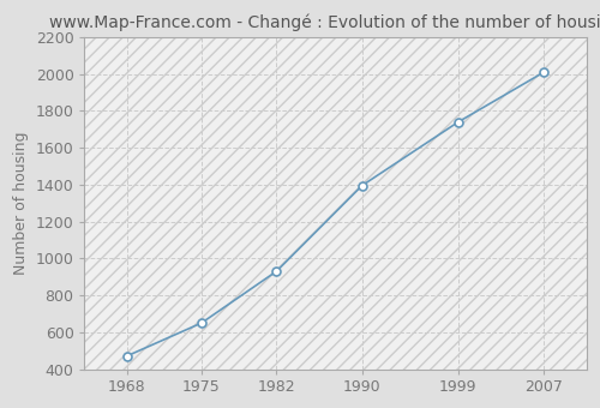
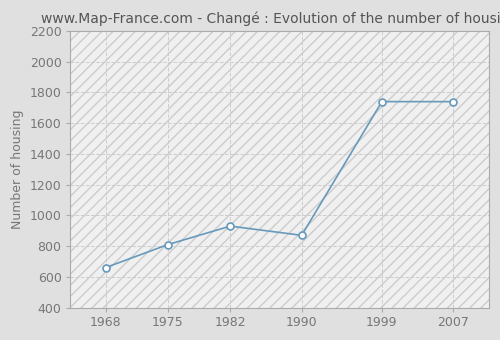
1968: 470 -> 660
1975: 650 -> 810
1990: 1400 -> 870
2007: 2010 -> 1740
